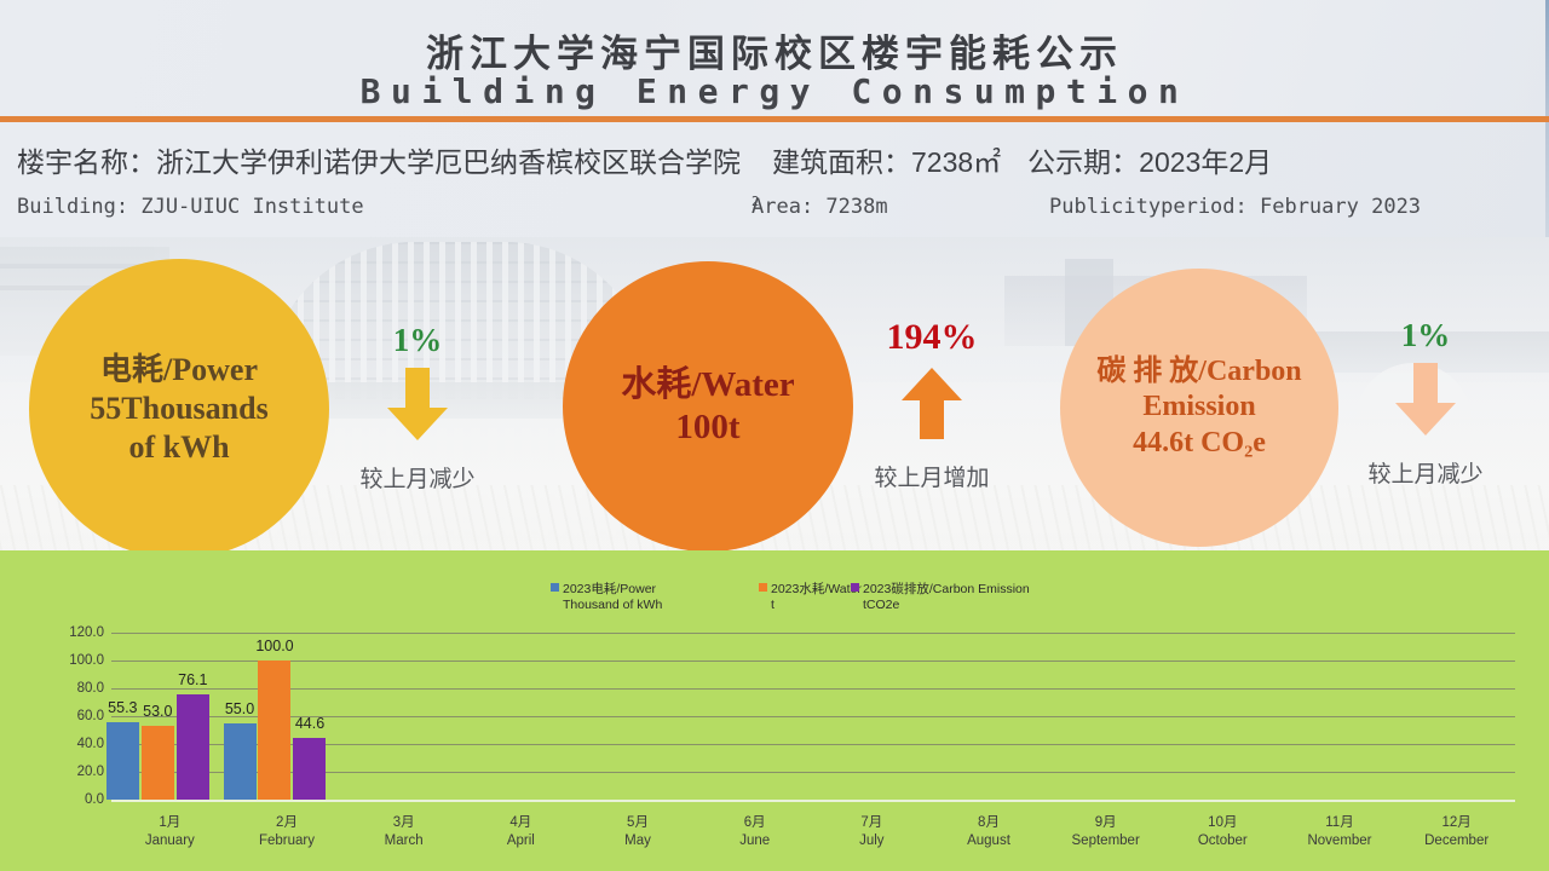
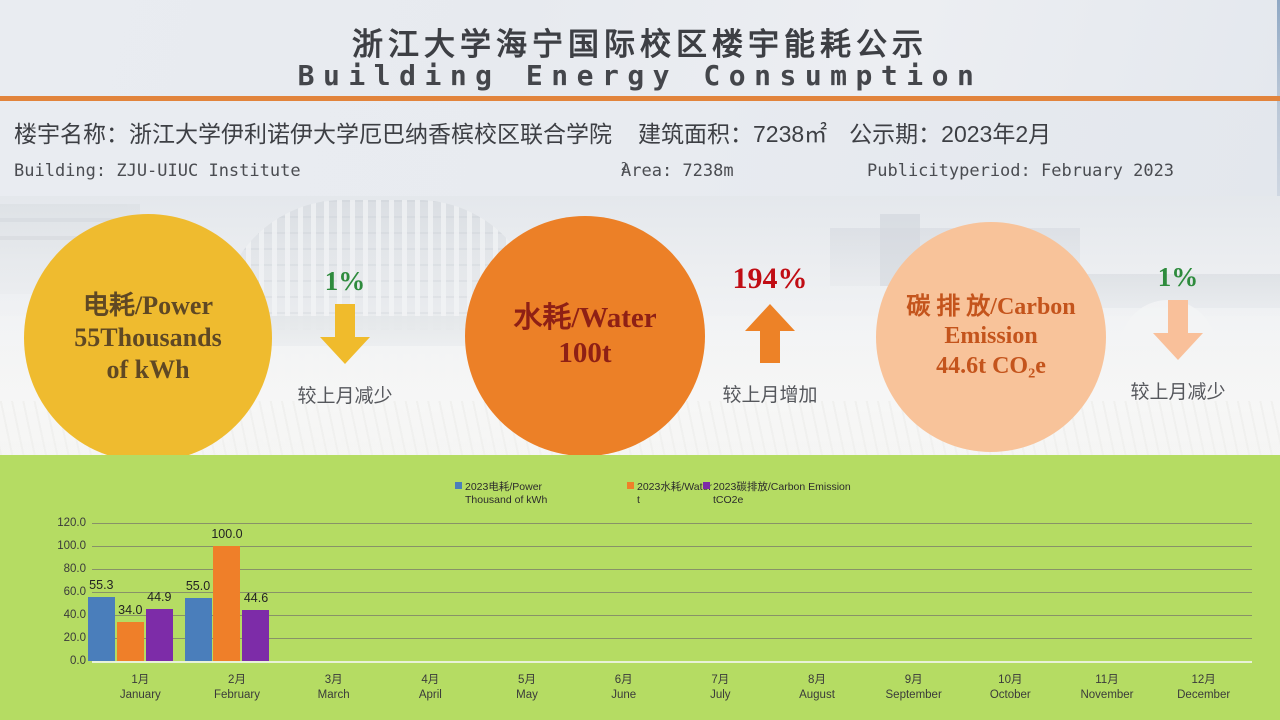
2023水耗/Water t/1月 January: 53.0 -> 34.0
2023碳排放/Carbon Emission tCO2e/1月 January: 76.1 -> 44.9
